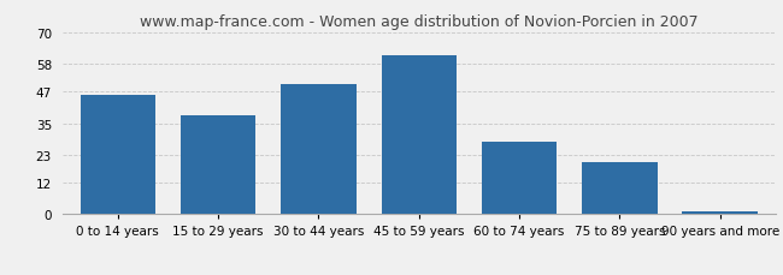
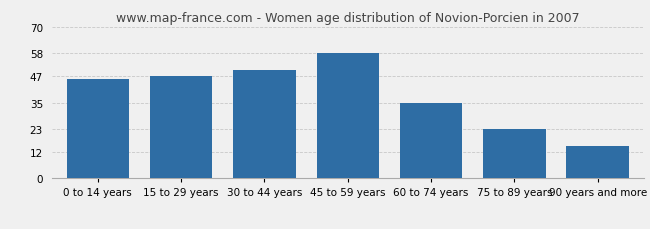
15 to 29 years: 38 -> 47
45 to 59 years: 61 -> 58
60 to 74 years: 28 -> 35
75 to 89 years: 20 -> 23
90 years and more: 1 -> 15
